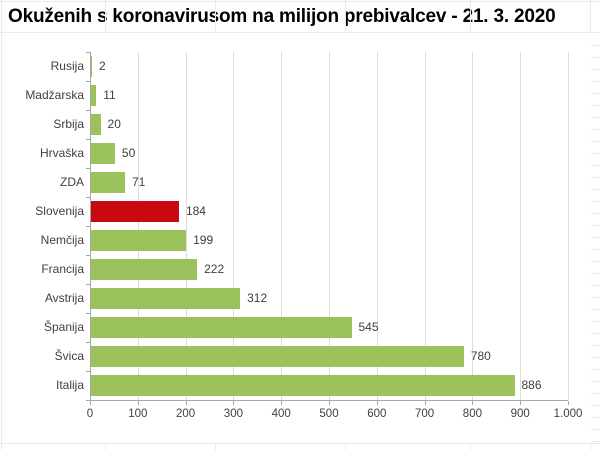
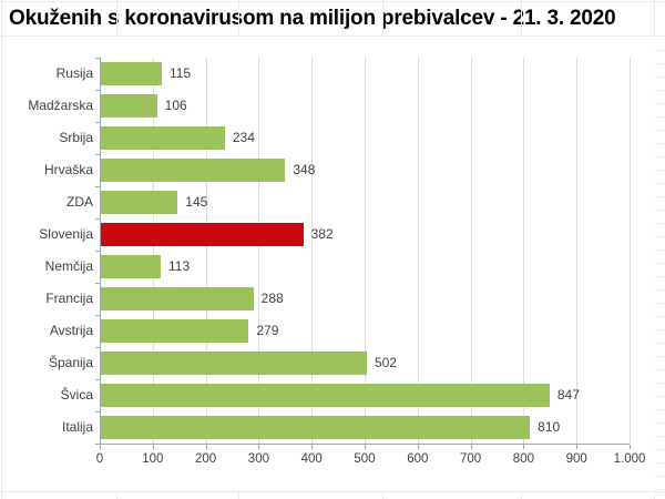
Rusija: 2 -> 115
Madžarska: 11 -> 106
Srbija: 20 -> 234
Hrvaška: 50 -> 348
ZDA: 71 -> 145
Slovenija: 184 -> 382
Nemčija: 199 -> 113
Francija: 222 -> 288
Avstrija: 312 -> 279
Španija: 545 -> 502
Švica: 780 -> 847
Italija: 886 -> 810
